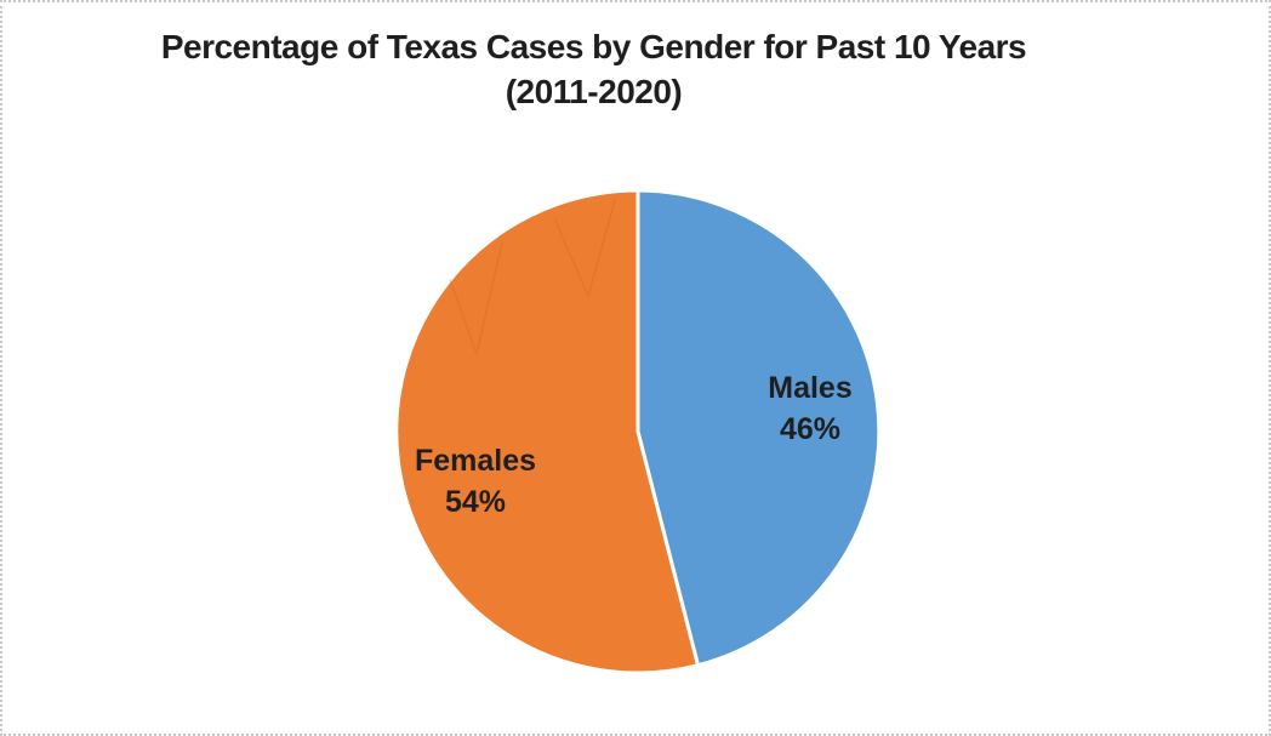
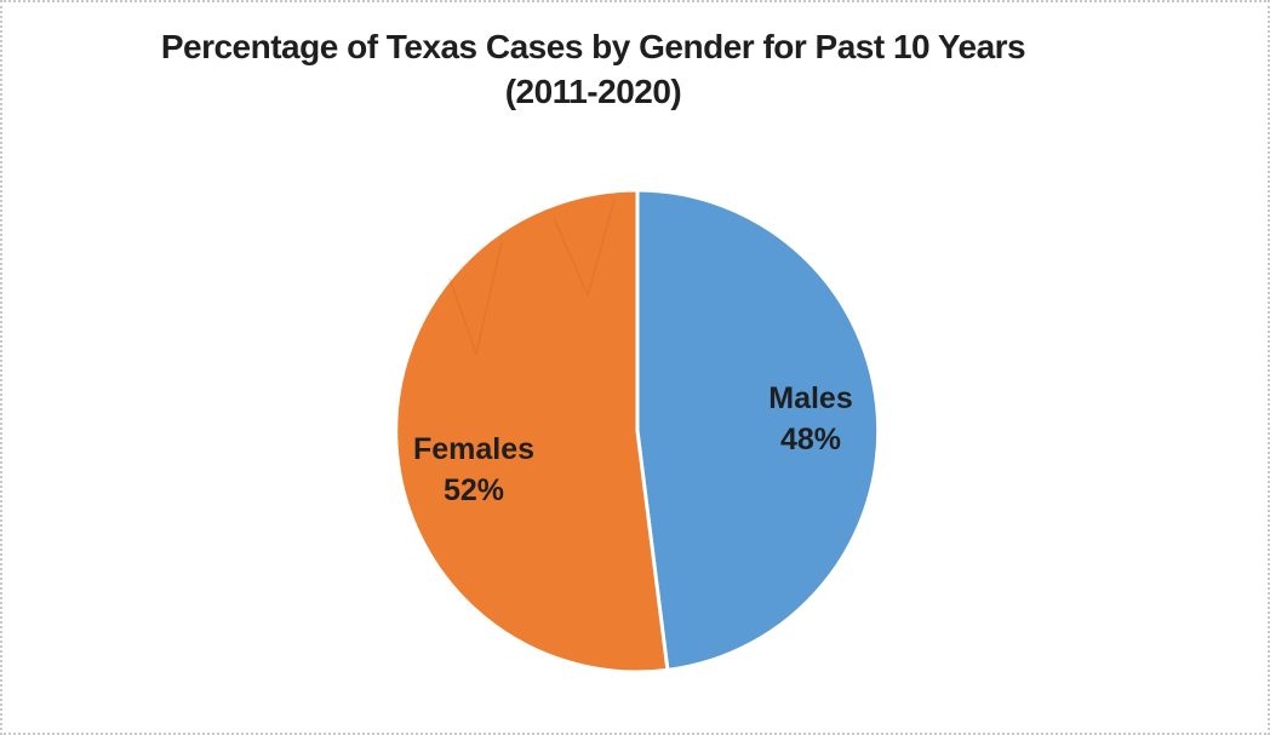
Males: 46% -> 48%
Females: 54% -> 52%
